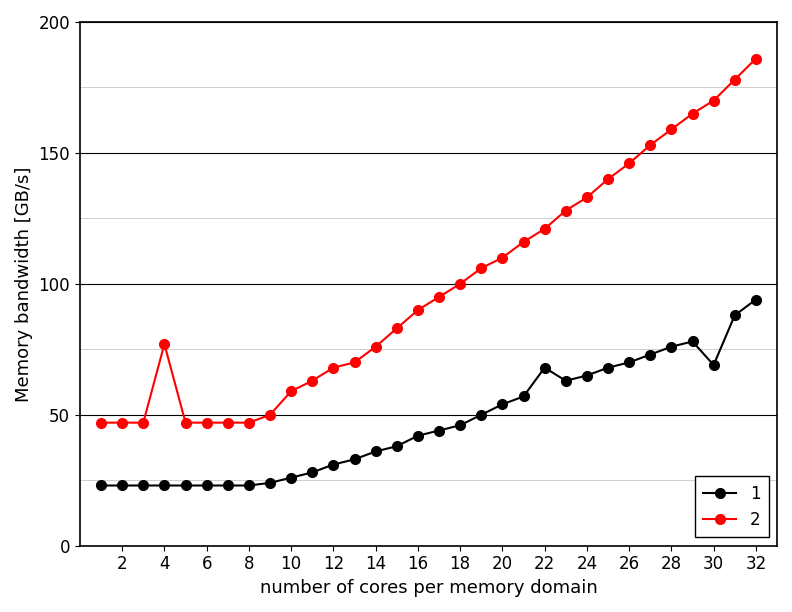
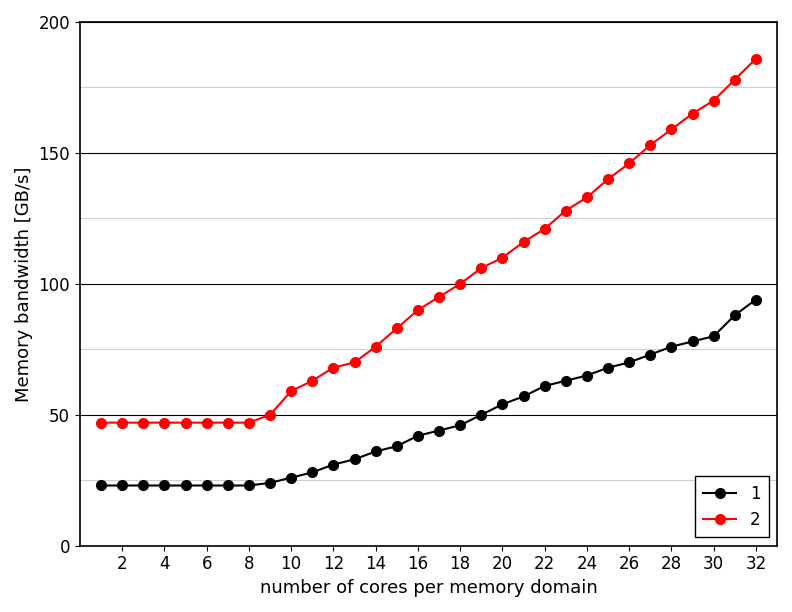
2/4: 77 -> 47
1/22: 68 -> 61
1/30: 69 -> 80
